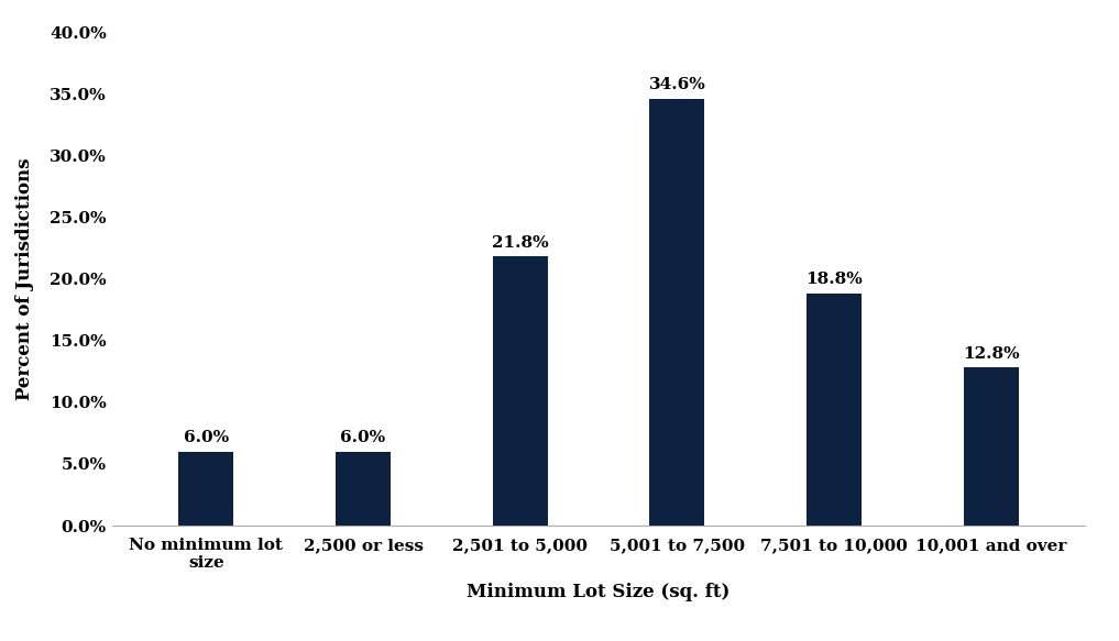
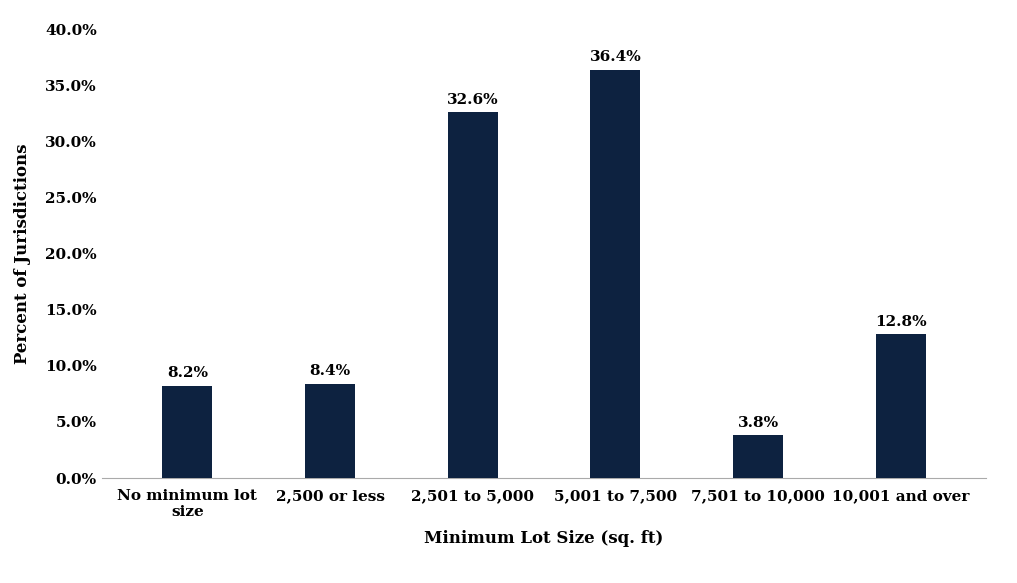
No minimum lot size: 6.0% -> 8.2%
2,500 or less: 6.0% -> 8.4%
2,501 to 5,000: 21.8% -> 32.6%
5,001 to 7,500: 34.6% -> 36.4%
7,501 to 10,000: 18.8% -> 3.8%
